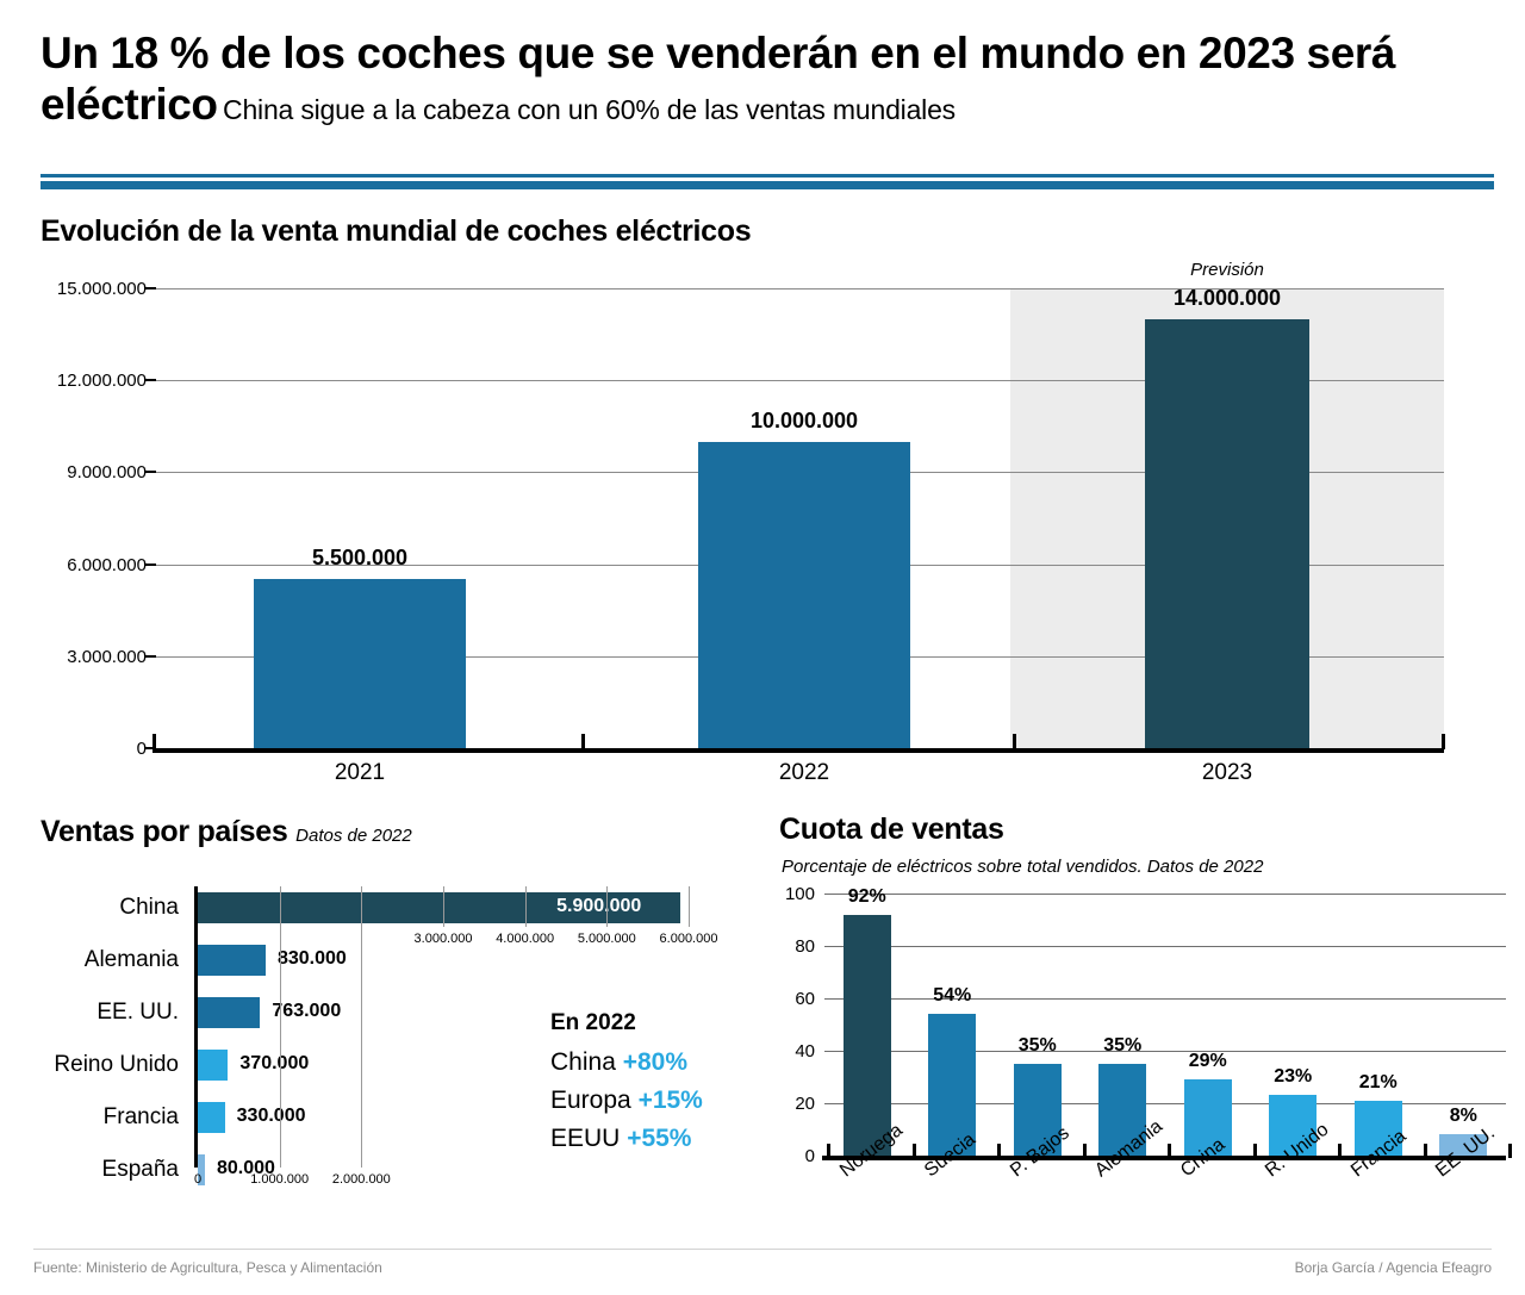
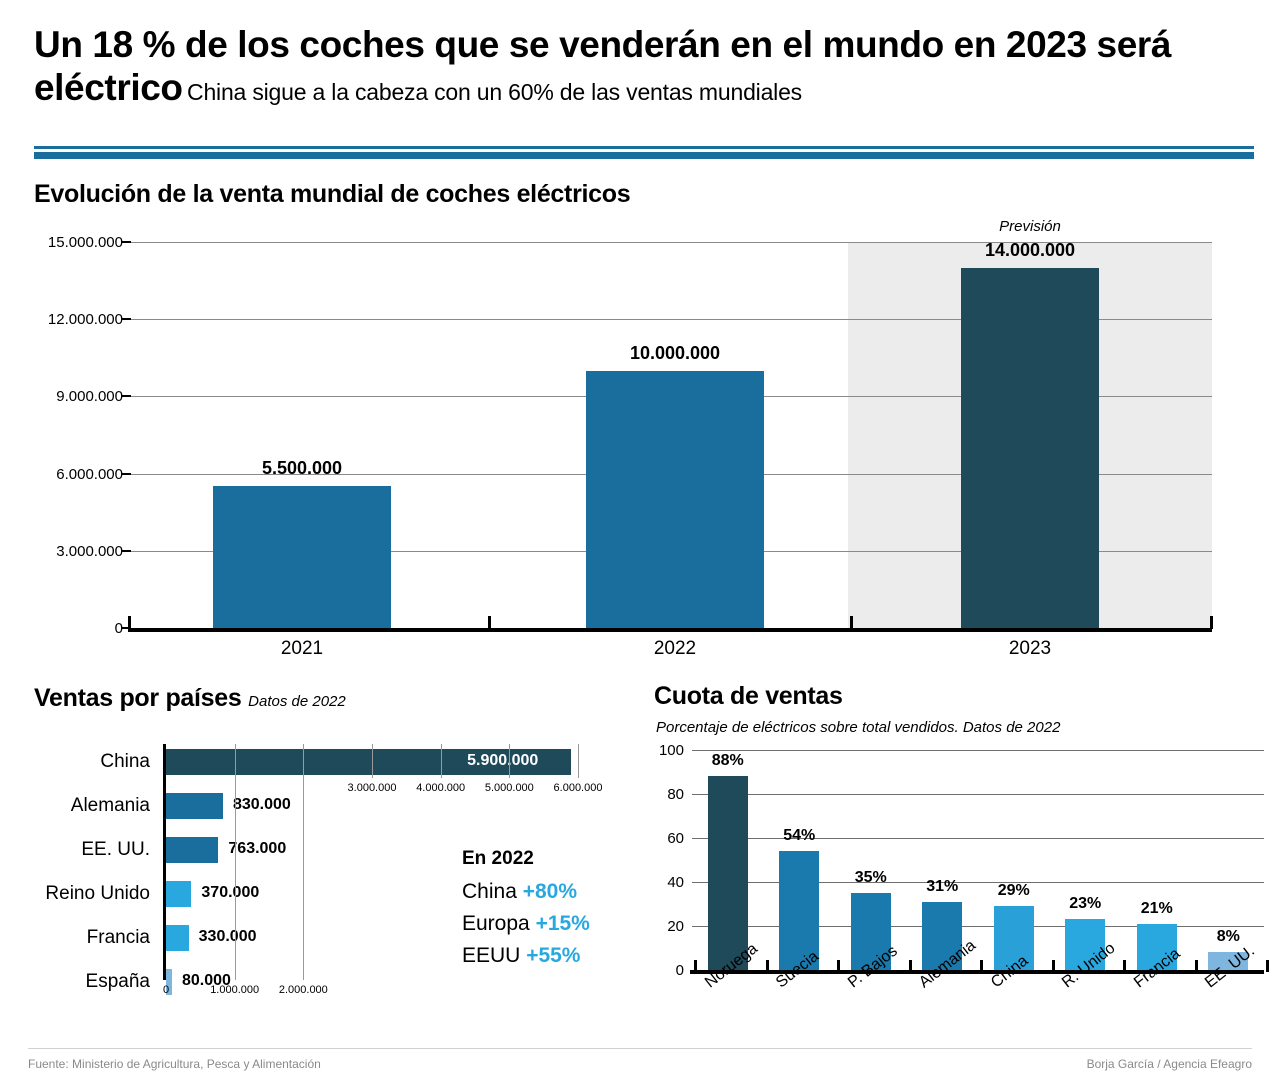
Cuota de ventas/Noruega: 92% -> 88%
Cuota de ventas/Alemania: 35% -> 31%
